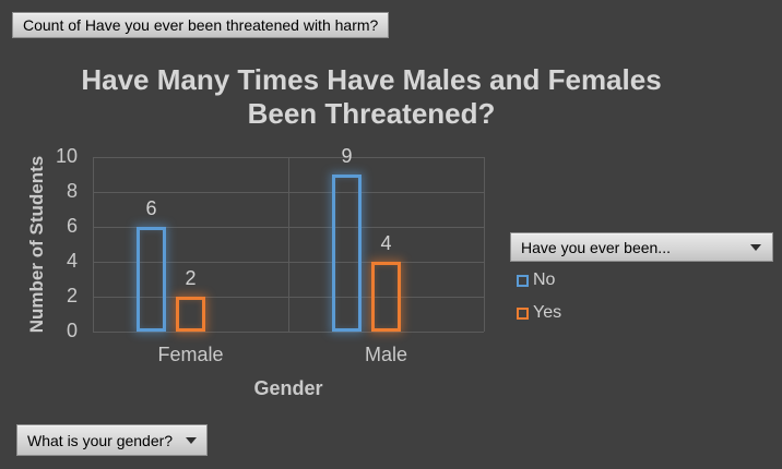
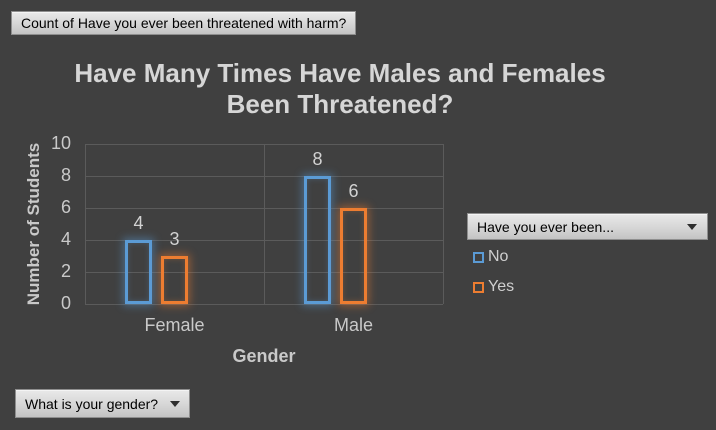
No/Female: 6 -> 4
Yes/Female: 2 -> 3
No/Male: 9 -> 8
Yes/Male: 4 -> 6
